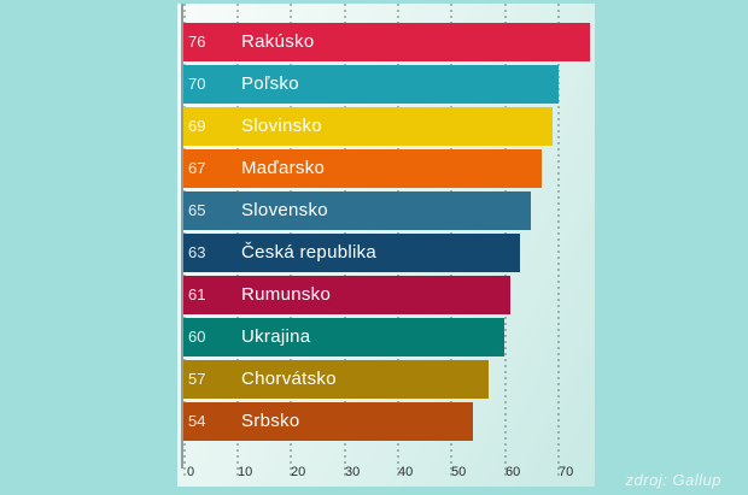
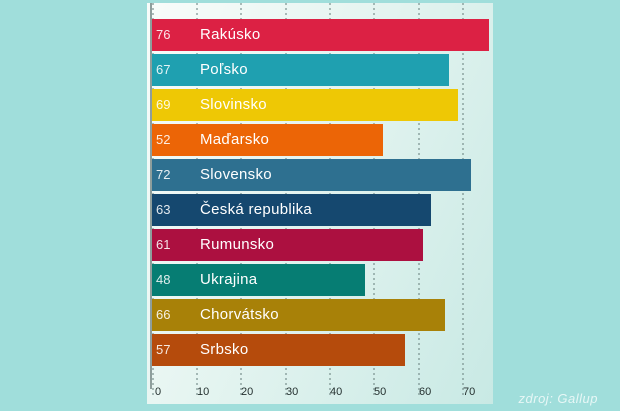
Poľsko: 70 -> 67
Maďarsko: 67 -> 52
Slovensko: 65 -> 72
Ukrajina: 60 -> 48
Chorvátsko: 57 -> 66
Srbsko: 54 -> 57
